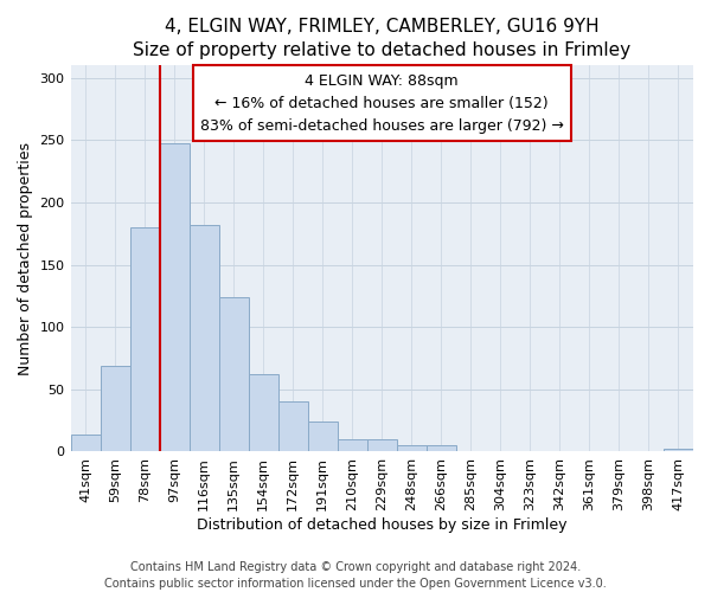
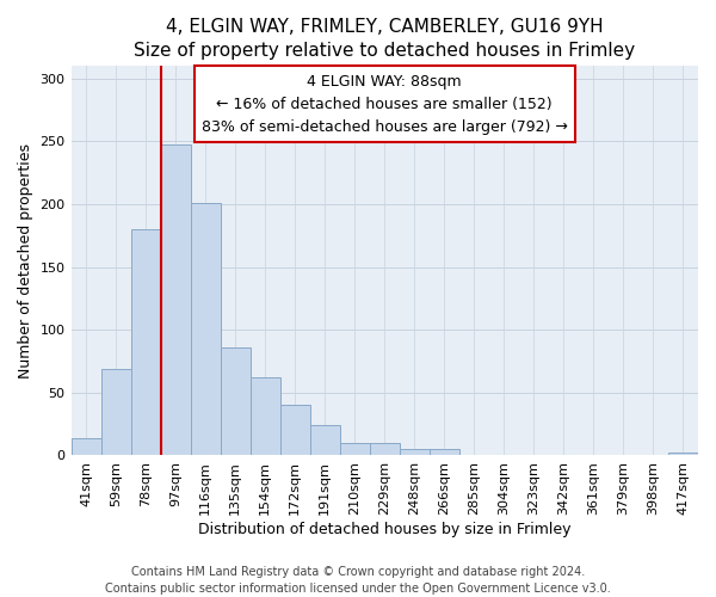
116sqm: 182 -> 201
135sqm: 124 -> 86
